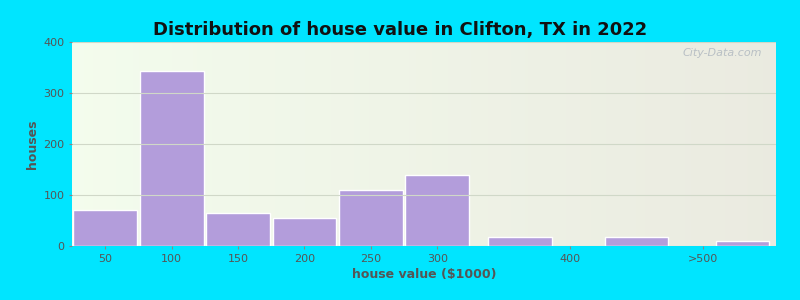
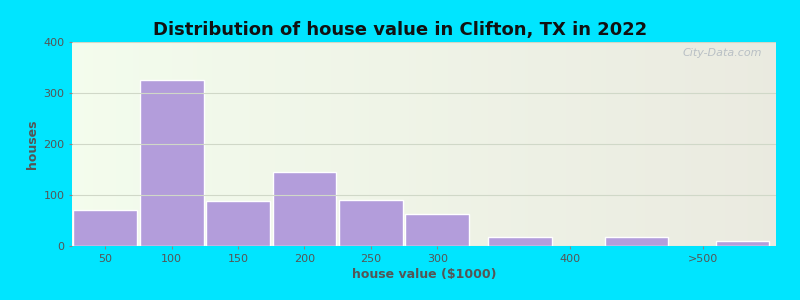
100: 344 -> 325
150: 64 -> 88
200: 54 -> 145
250: 110 -> 90
300: 140 -> 63
